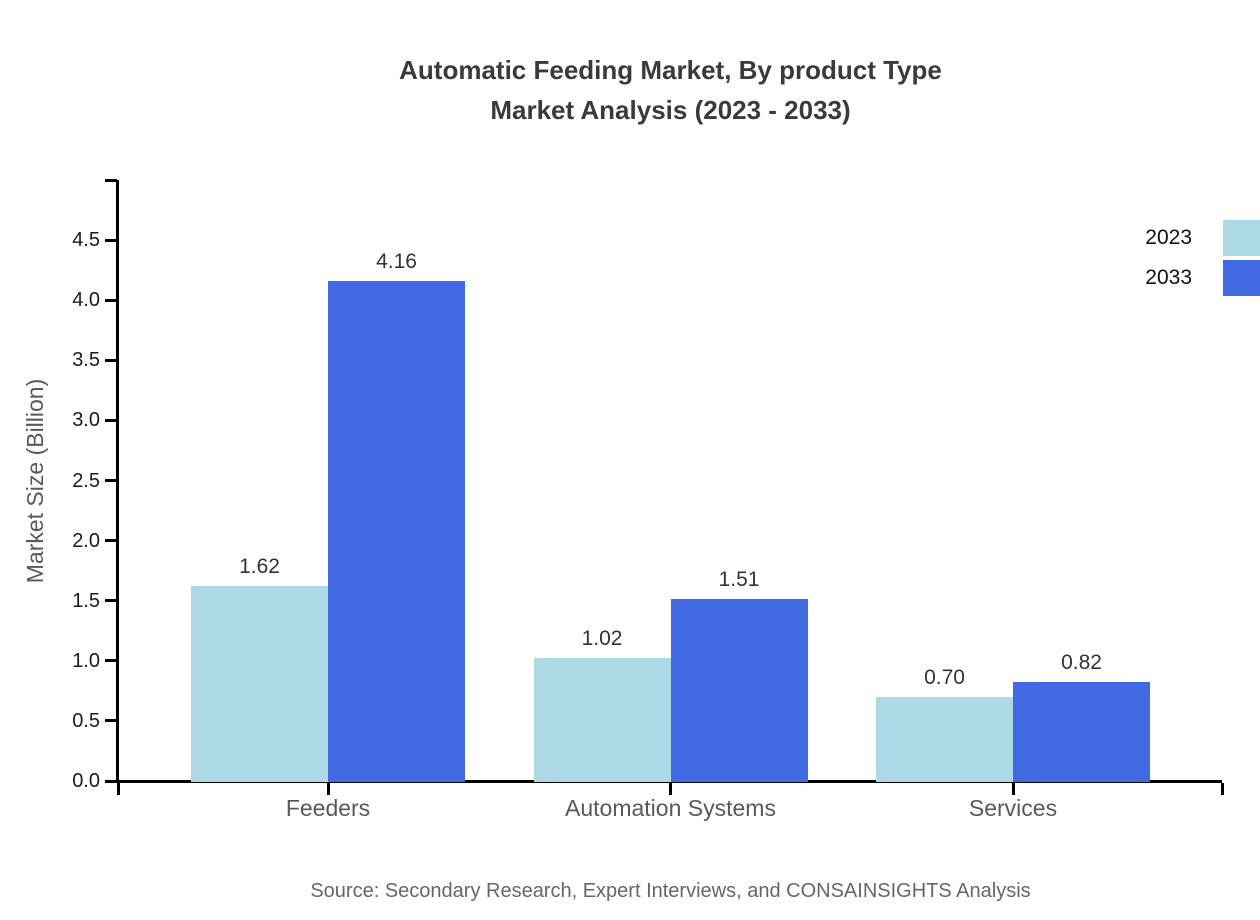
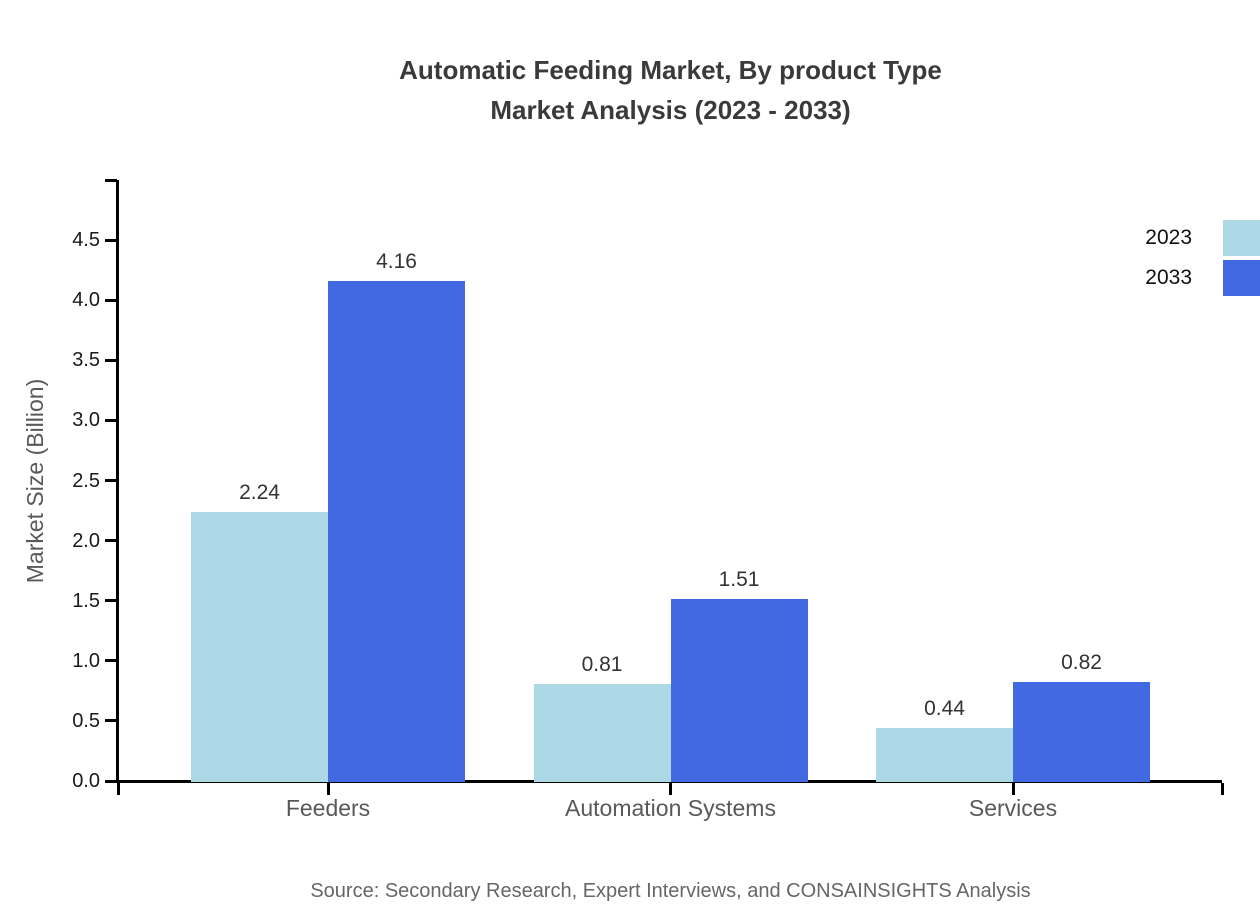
2023/Feeders: 1.62 -> 2.24
2023/Automation Systems: 1.02 -> 0.81
2023/Services: 0.70 -> 0.44
